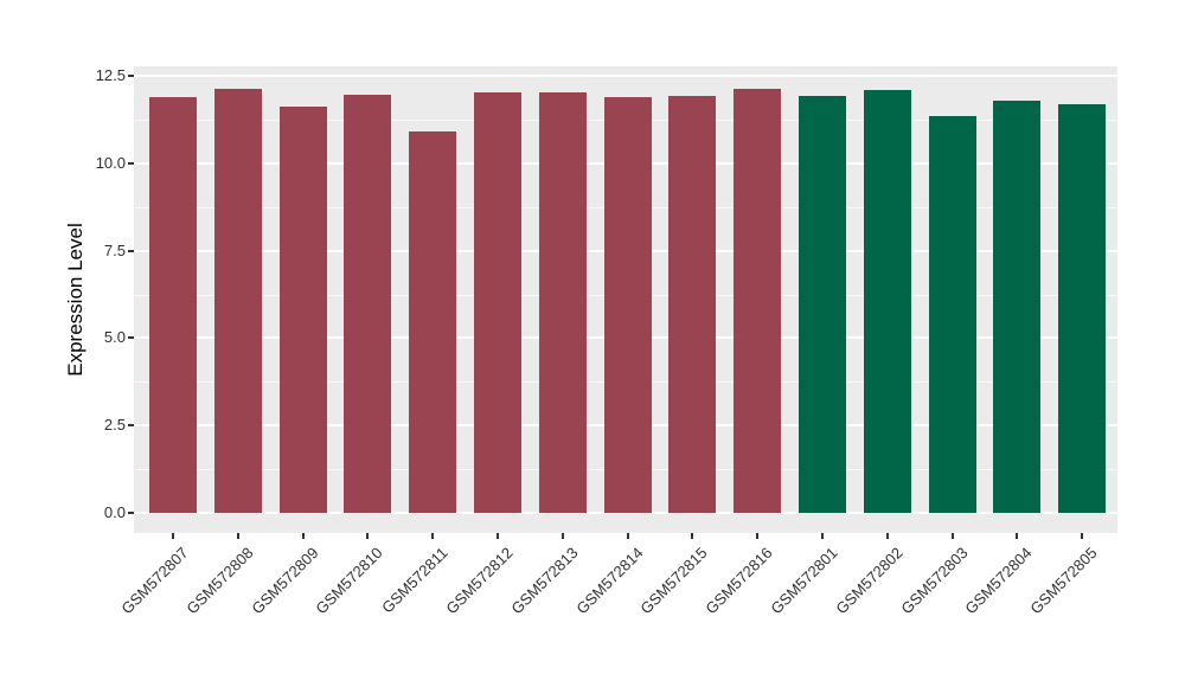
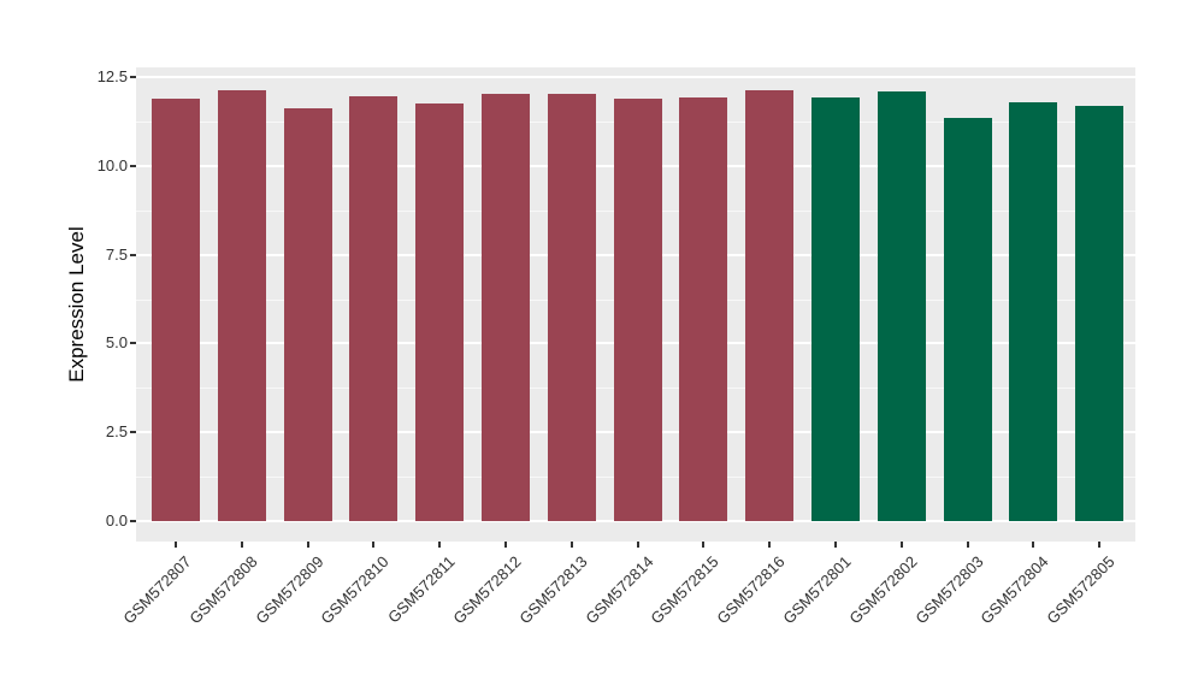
GSM572811: 10.9 -> 11.8
